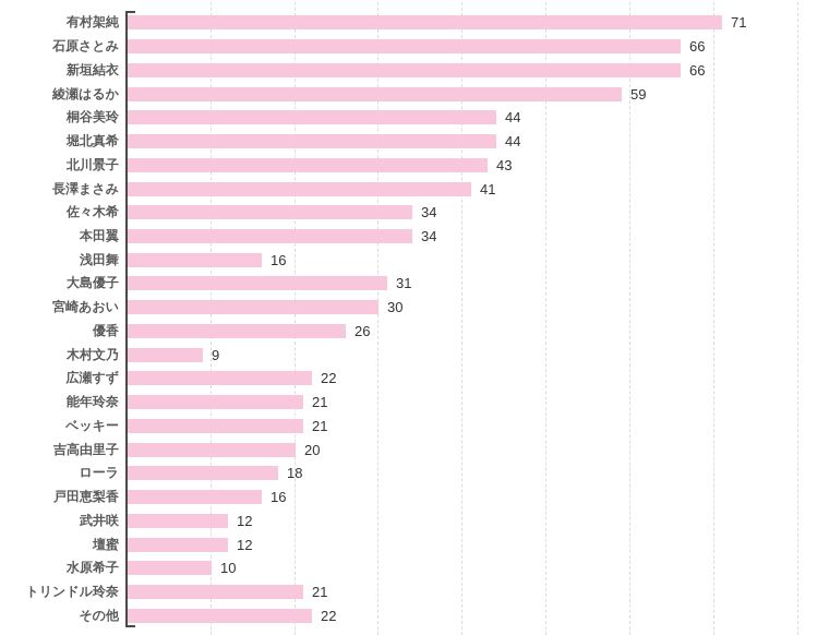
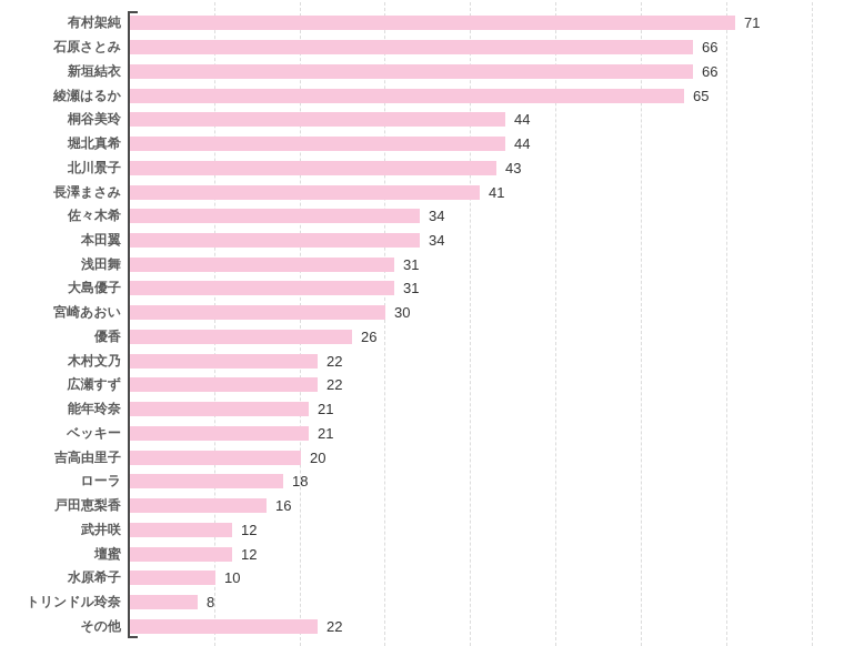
綾瀬はるか: 59 -> 65
浅田舞: 16 -> 31
木村文乃: 9 -> 22
トリンドル玲奈: 21 -> 8
